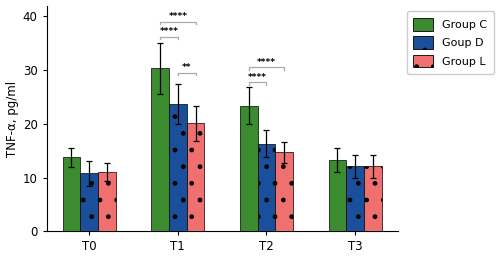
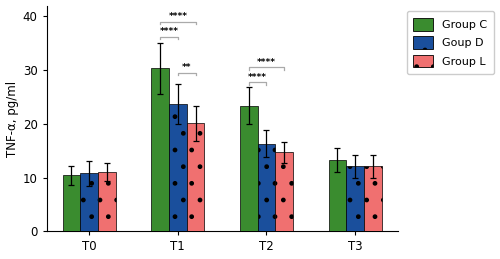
Group C/T0: 13.8 -> 10.4
